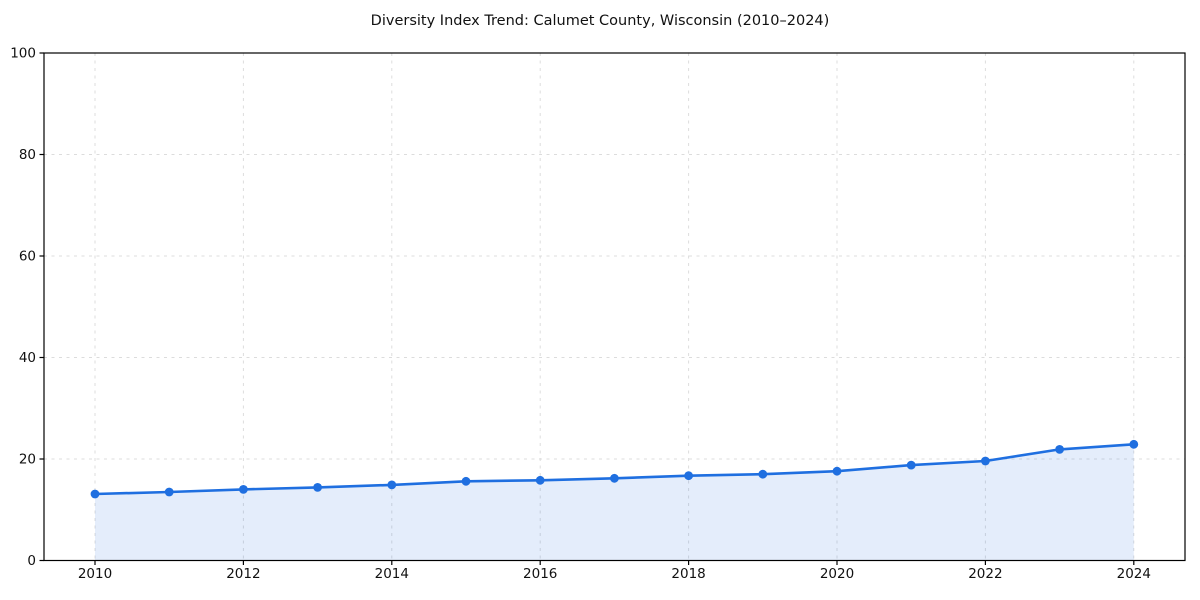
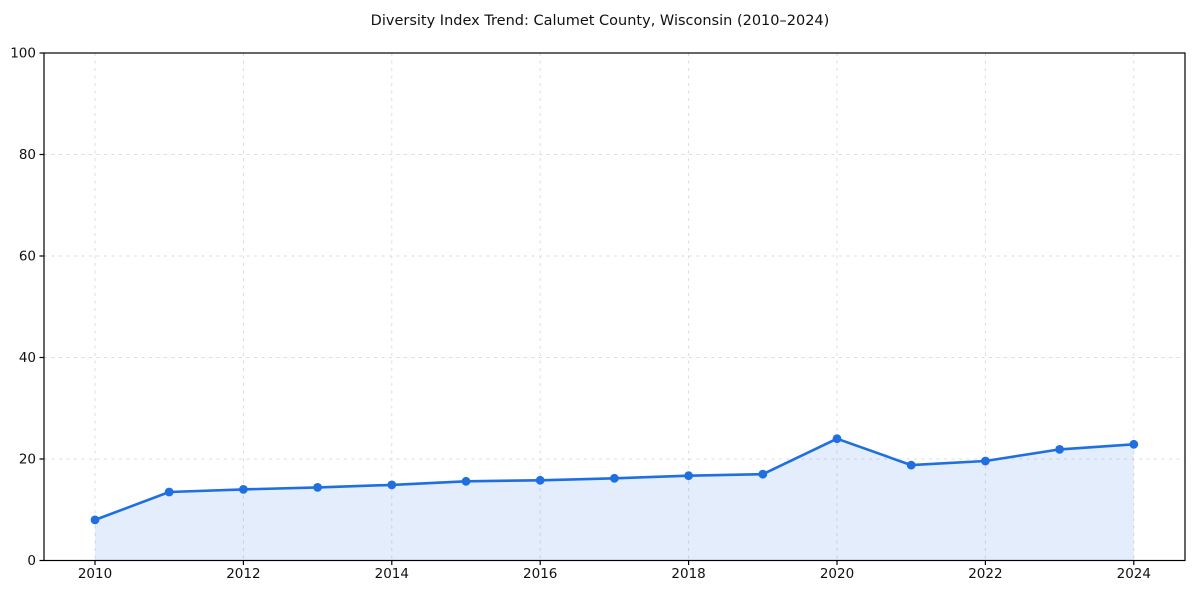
2010: 13 -> 8
2020: 18 -> 24
